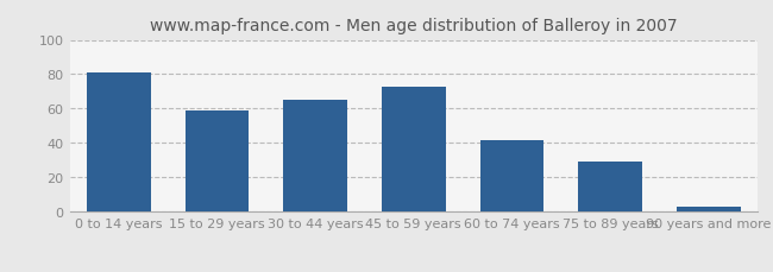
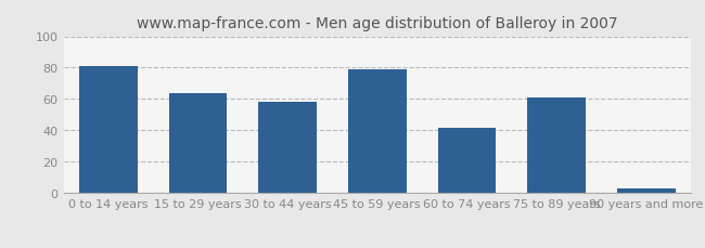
15 to 29 years: 59 -> 64
30 to 44 years: 65 -> 58
45 to 59 years: 73 -> 79
75 to 89 years: 29 -> 61
